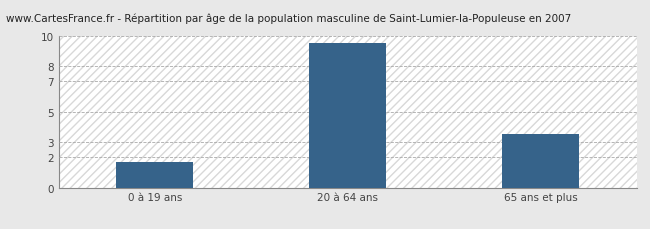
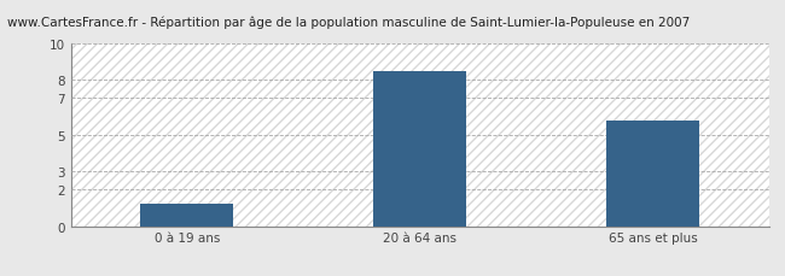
0 à 19 ans: 1.7 -> 1.2
20 à 64 ans: 9.5 -> 8.5
65 ans et plus: 3.5 -> 5.8
